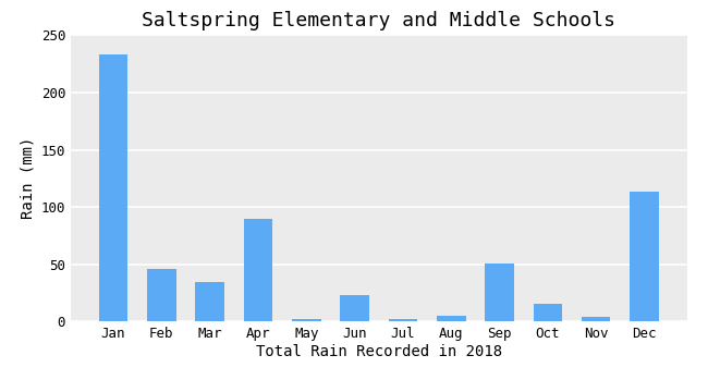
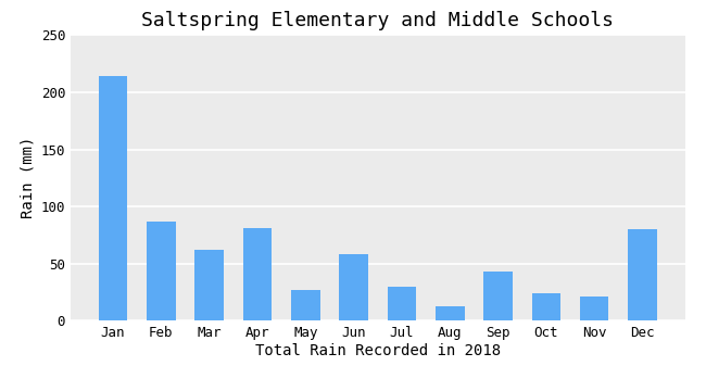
Jan: 233 -> 214
Feb: 46 -> 87
Mar: 34 -> 62
Apr: 90 -> 81
May: 2 -> 27
Jun: 23 -> 58
Jul: 2 -> 30
Aug: 5 -> 13
Sep: 51 -> 43
Oct: 15 -> 24
Nov: 4 -> 21
Dec: 113 -> 80
